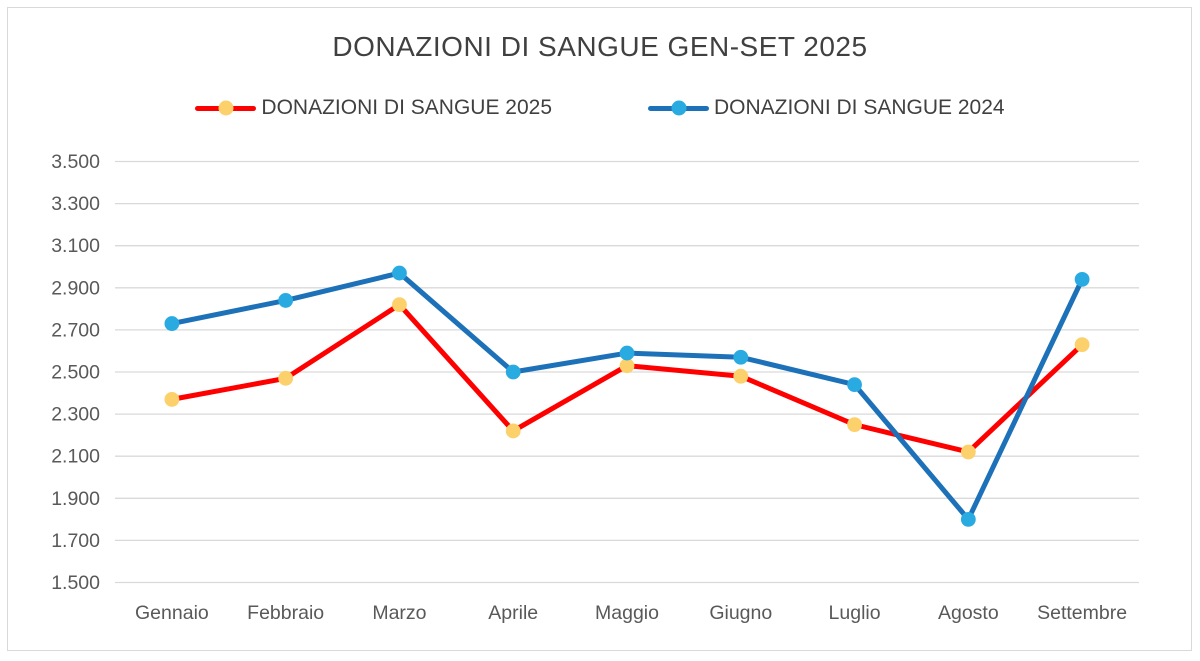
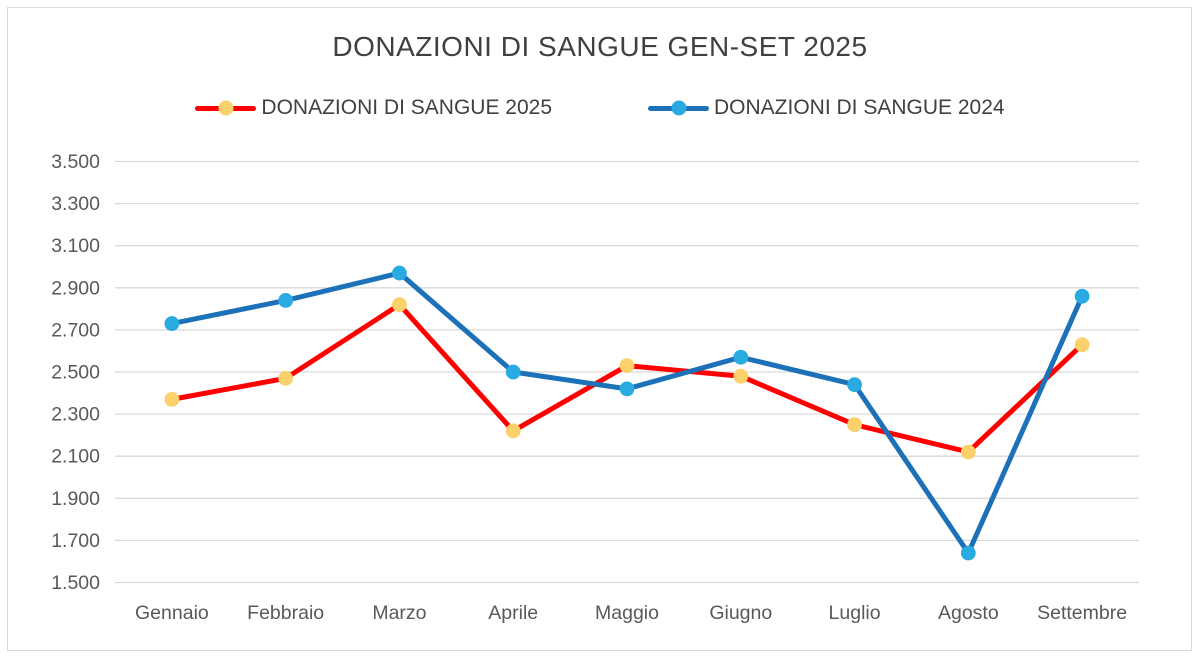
DONAZIONI DI SANGUE 2024/Maggio: 2590 -> 2420
DONAZIONI DI SANGUE 2024/Agosto: 1800 -> 1640
DONAZIONI DI SANGUE 2024/Settembre: 2940 -> 2860
